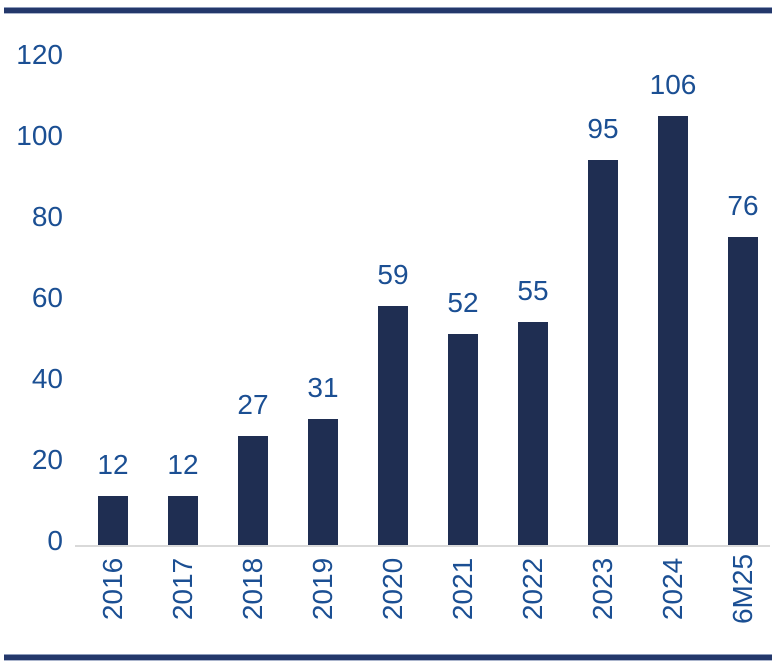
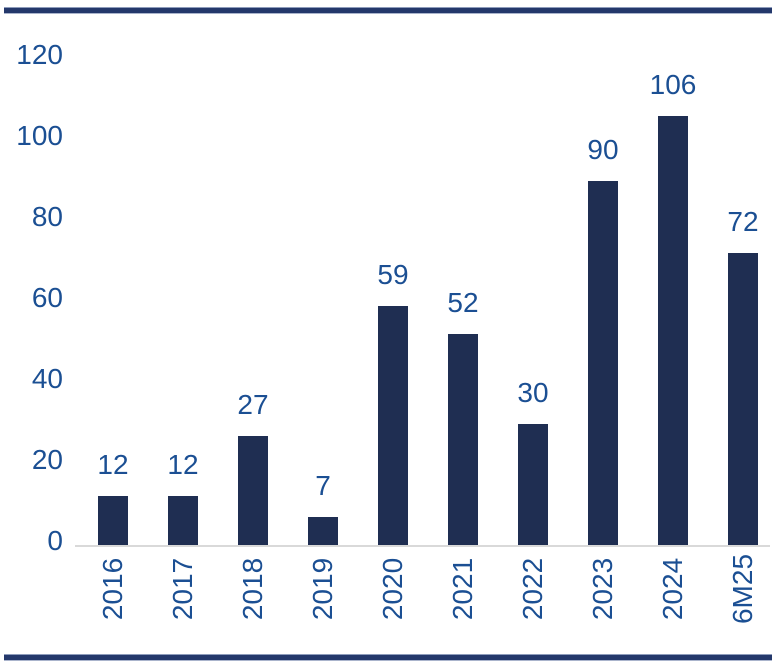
2019: 31 -> 7
2022: 55 -> 30
2023: 95 -> 90
6M25: 76 -> 72
